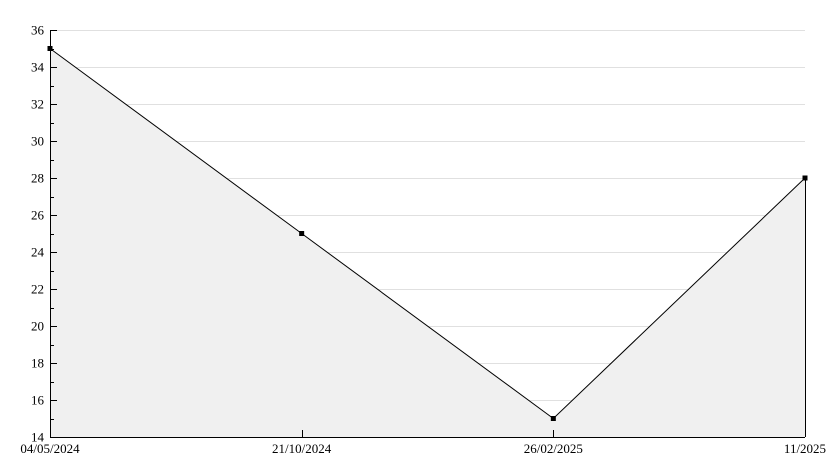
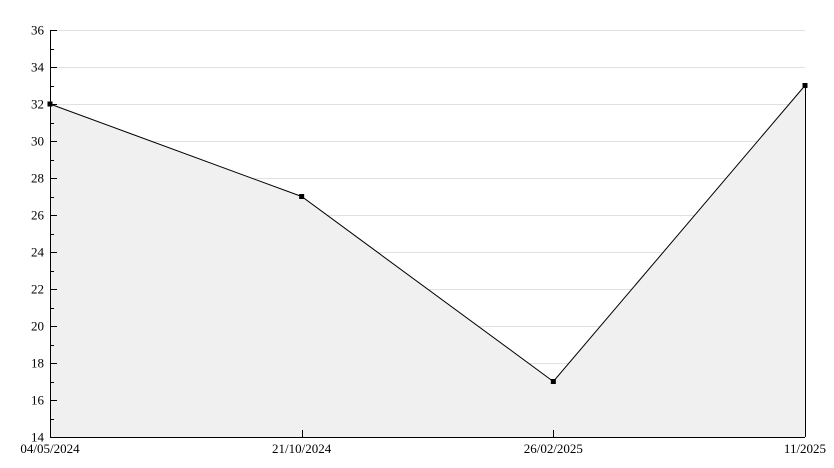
04/05/2024: 35 -> 32
21/10/2024: 25 -> 27
26/02/2025: 15 -> 17
11/2025: 28 -> 33
